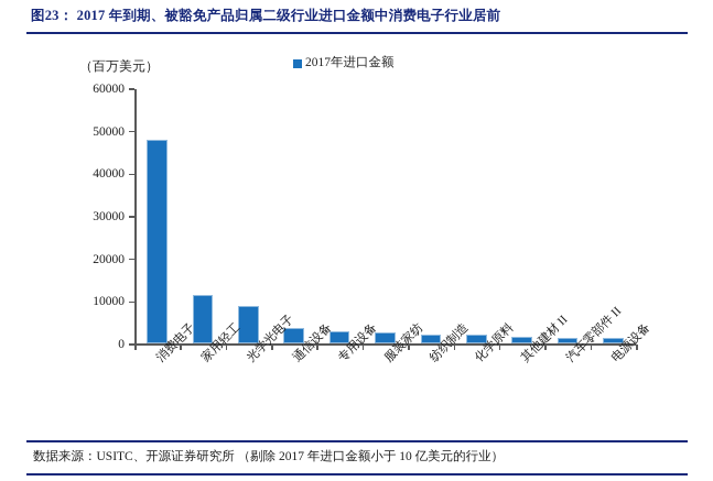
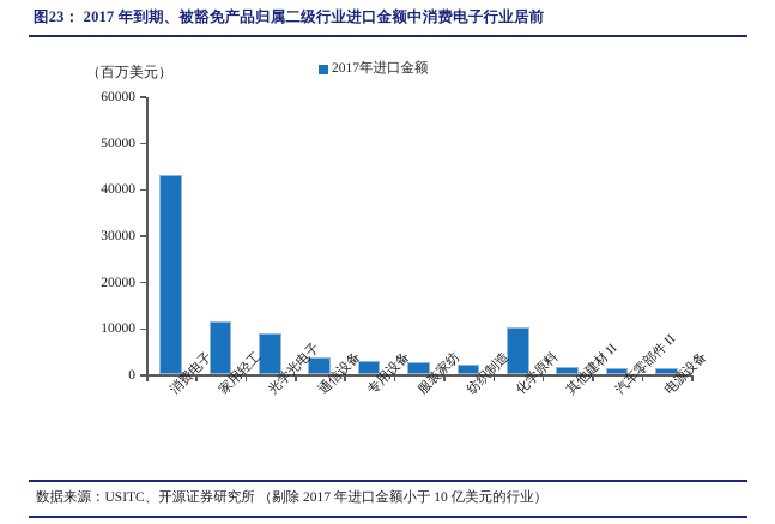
消费电子: 48000 -> 43000
化学原料: 2000 -> 10000
